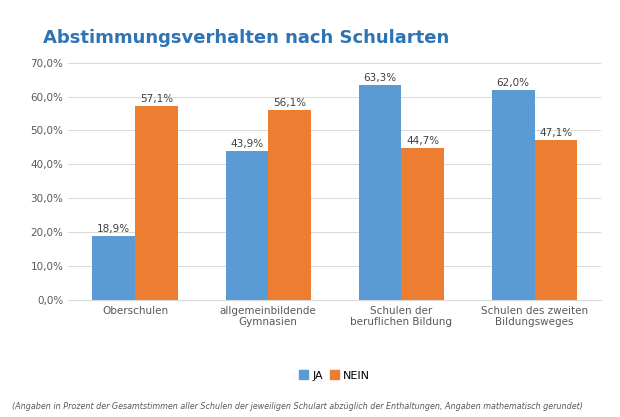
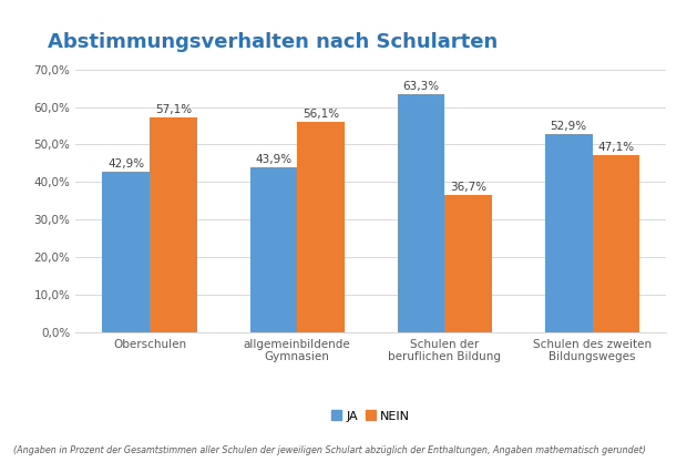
JA/Oberschulen: 18,9% -> 42,9%
NEIN/Schulen der beruflichen Bildung: 44,7% -> 36,7%
JA/Schulen des zweiten Bildungsweges: 62,0% -> 52,9%
